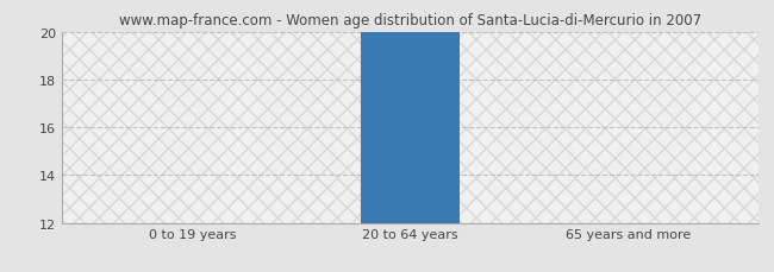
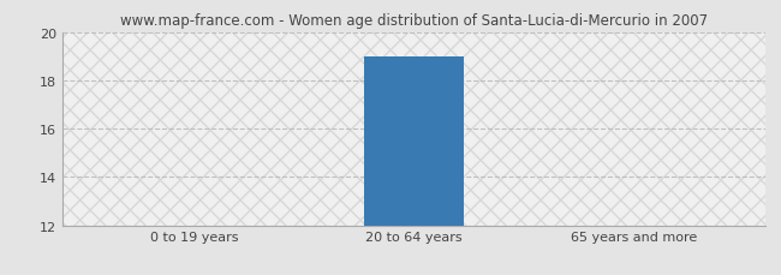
20 to 64 years: 20 -> 19
